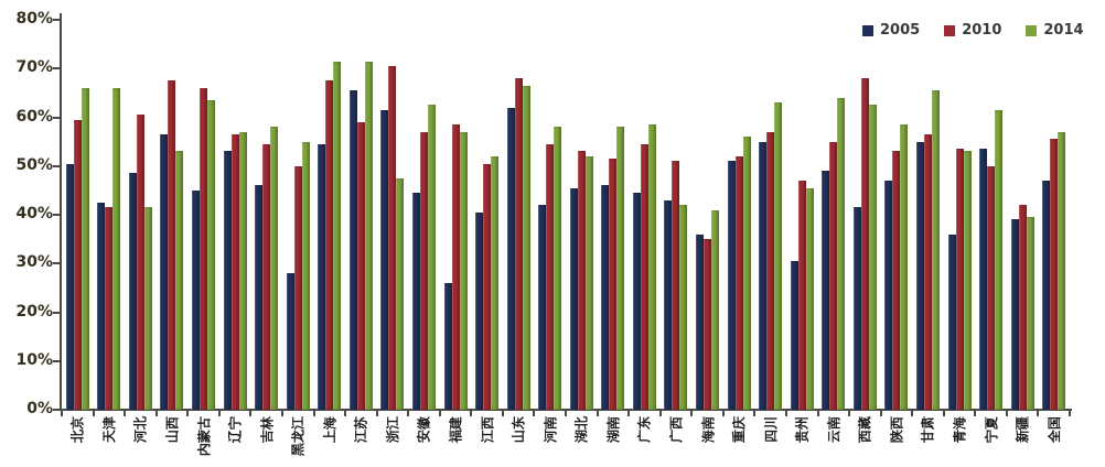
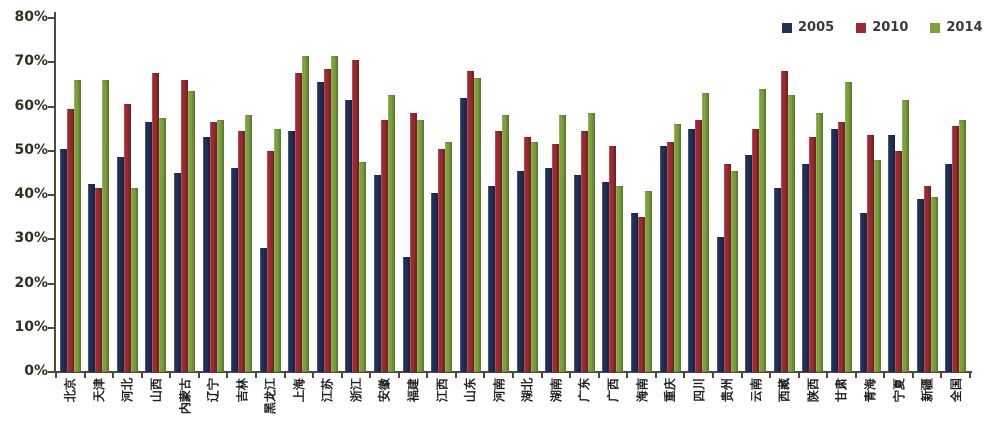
2014/山西: 53% -> 58%
2010/江苏: 59% -> 68%
2014/青海: 53% -> 48%
